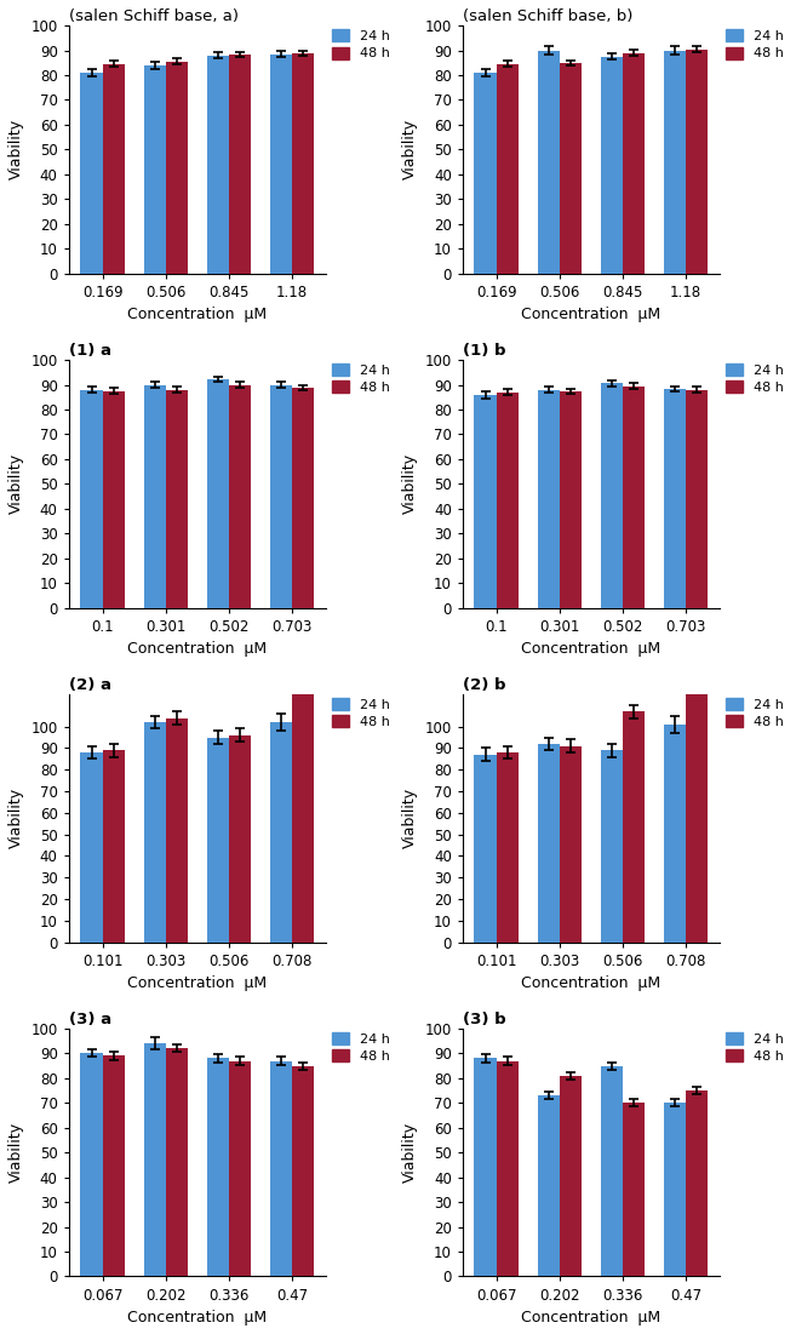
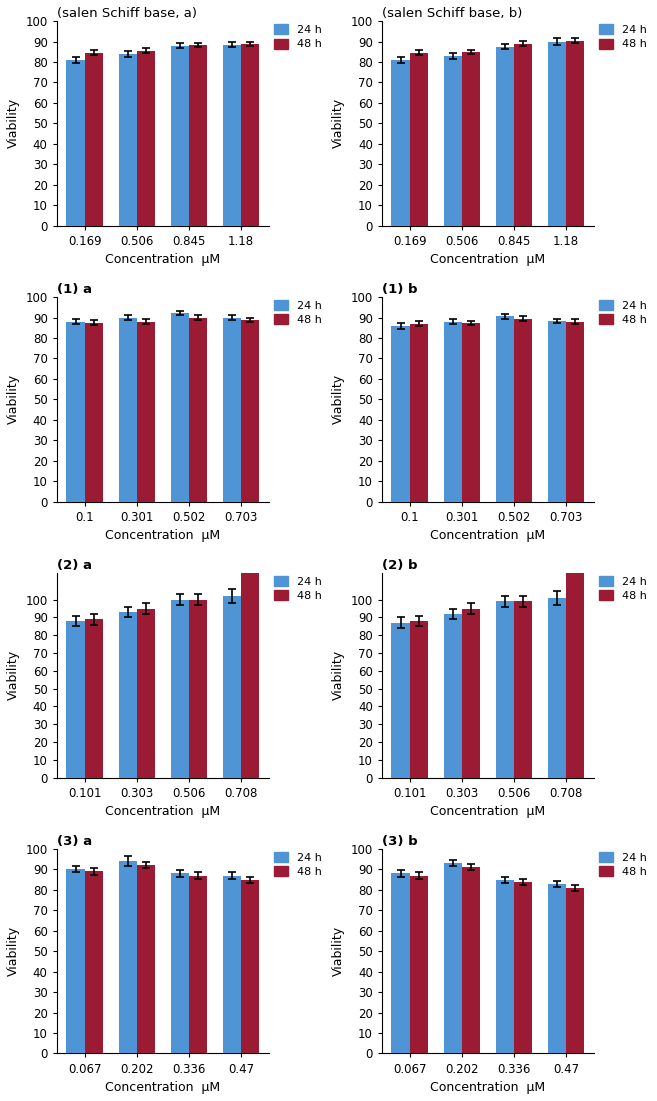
(salen Schiff base, b)/24 h/0.506: 90.0 -> 83.0
(2) a/24 h/0.303: 102 -> 93
(2) a/48 h/0.303: 104 -> 95
(2) a/24 h/0.506: 95 -> 100
(2) a/48 h/0.506: 96 -> 100
(2) b/48 h/0.303: 91 -> 95
(2) b/24 h/0.506: 89 -> 99
(2) b/48 h/0.506: 107 -> 99
(3) b/24 h/0.202: 73 -> 93
(3) b/48 h/0.202: 81 -> 91
(3) b/48 h/0.336: 70 -> 84
(3) b/24 h/0.47: 70 -> 83
(3) b/48 h/0.47: 75 -> 81
